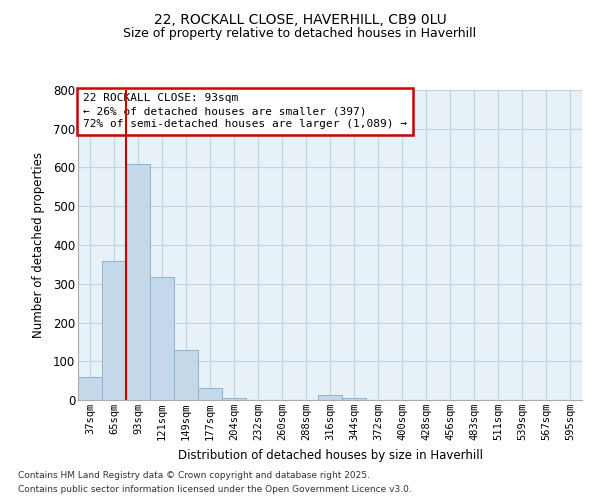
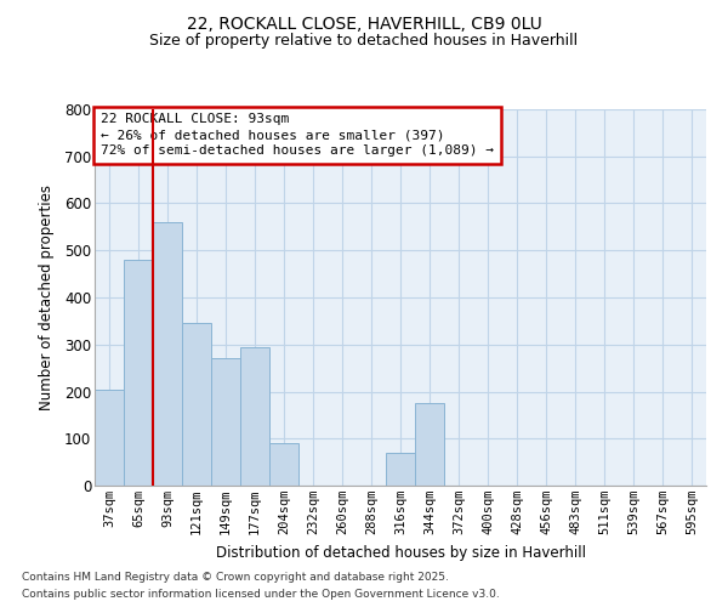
37sqm: 60 -> 205
65sqm: 358 -> 480
93sqm: 610 -> 560
121sqm: 318 -> 345
149sqm: 128 -> 270
177sqm: 30 -> 295
204sqm: 5 -> 90
316sqm: 14 -> 70
344sqm: 5 -> 175
